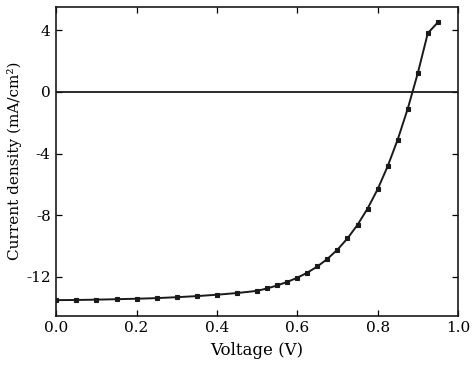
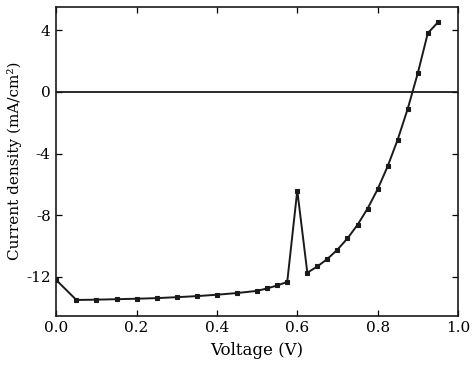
0.0: -13.5 -> -12.2
0.6: -12.1 -> -6.4
